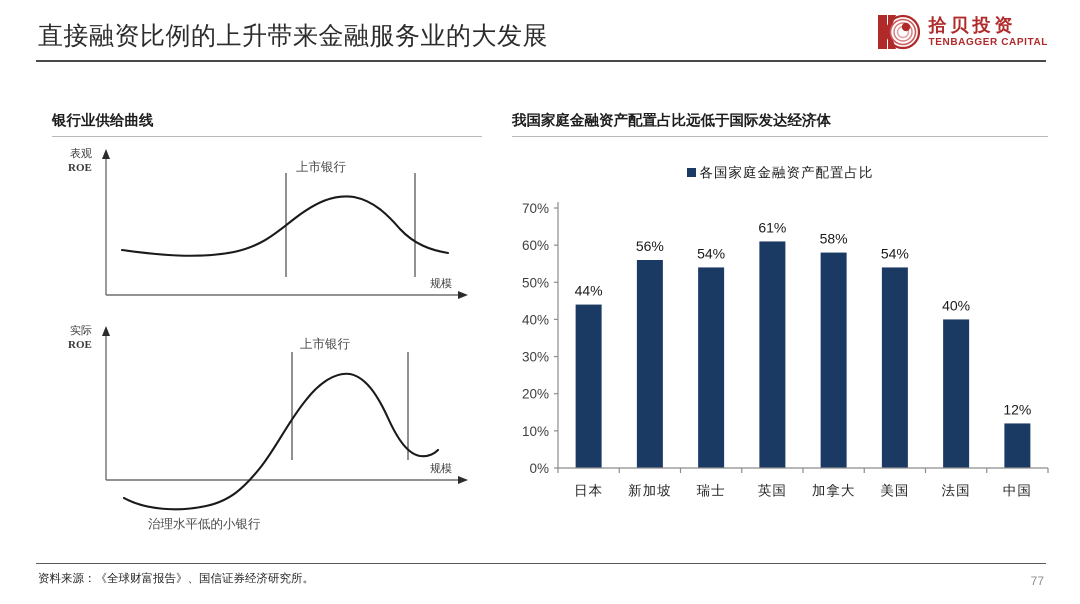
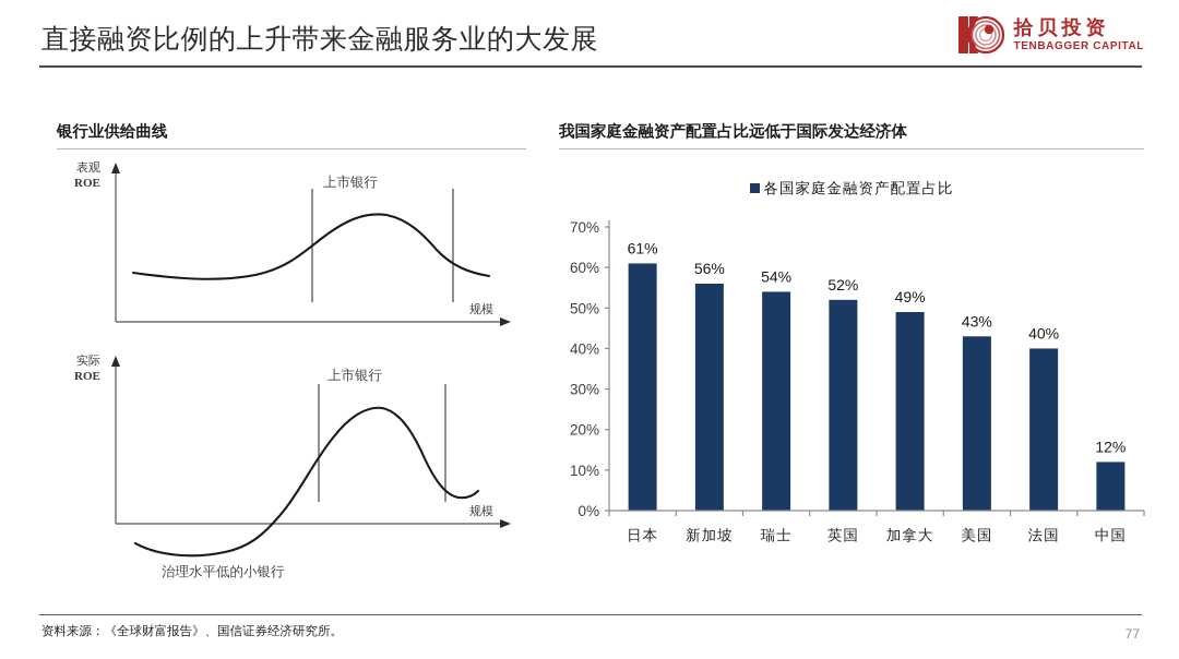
日本: 44% -> 61%
英国: 61% -> 52%
加拿大: 58% -> 49%
美国: 54% -> 43%
